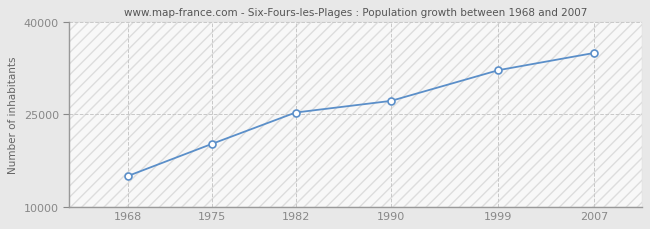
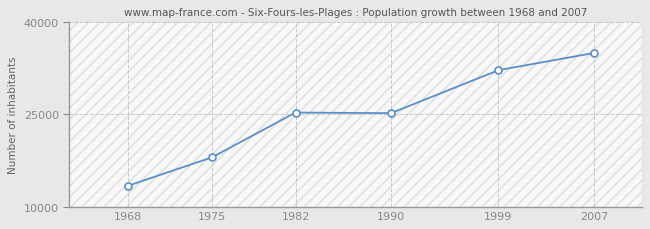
1968: 15000 -> 13400
1975: 20200 -> 18000
1990: 27200 -> 25200
